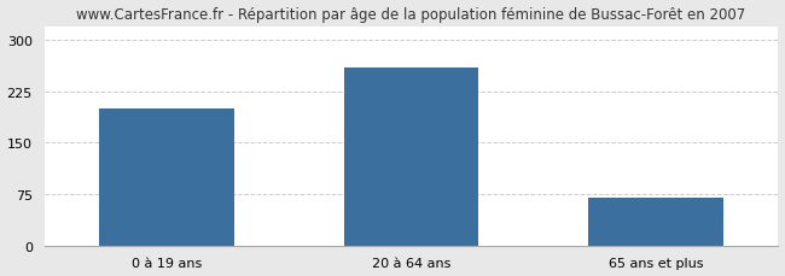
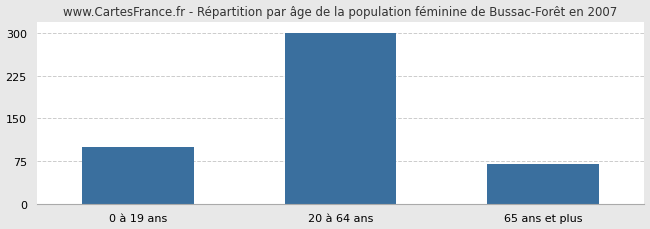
0 à 19 ans: 200 -> 100
20 à 64 ans: 260 -> 300
